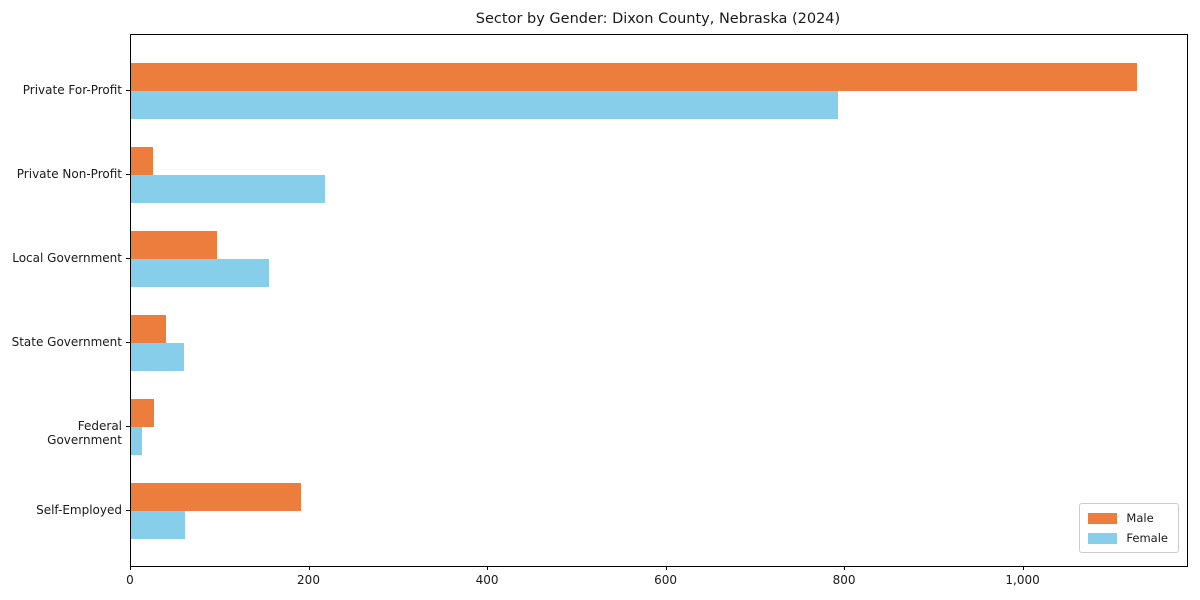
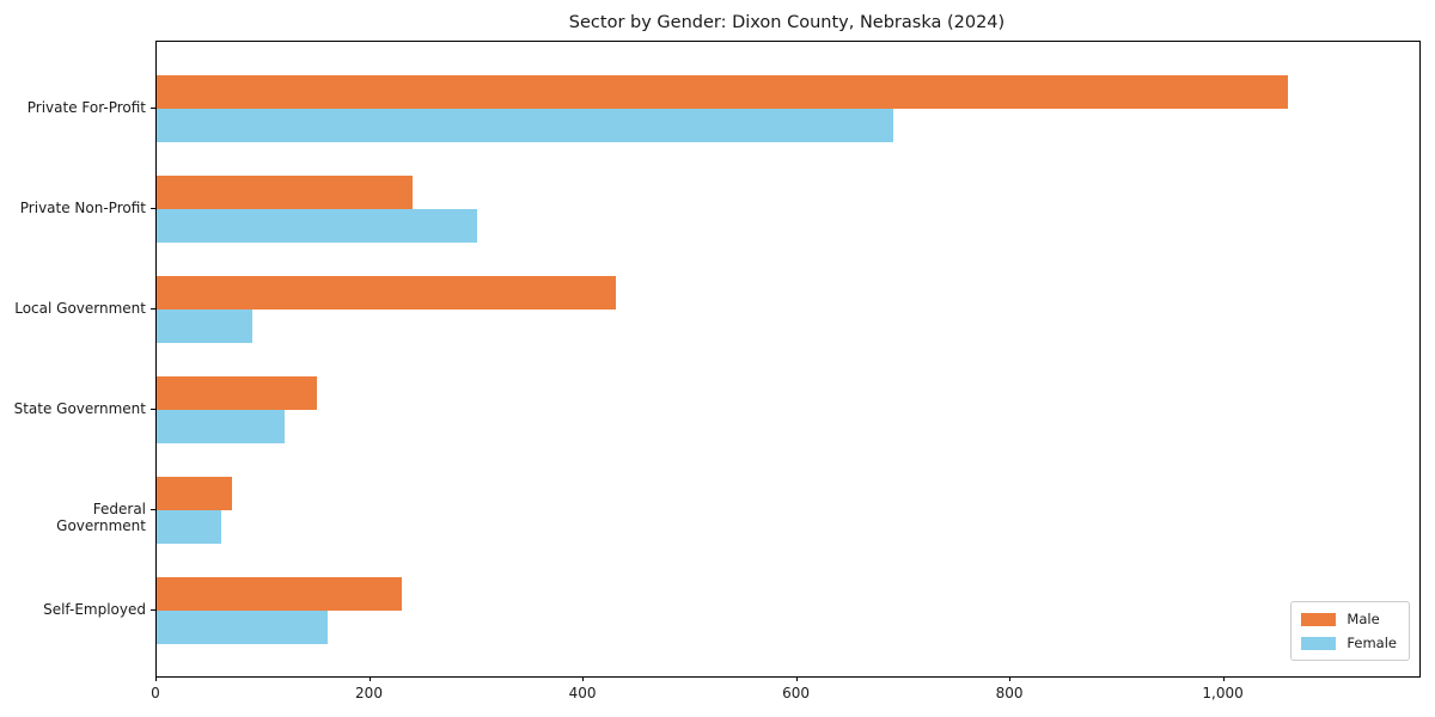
Male/Private For-Profit: 1130 -> 1060
Female/Private For-Profit: 790 -> 690
Male/Private Non-Profit: 20 -> 240
Female/Private Non-Profit: 220 -> 300
Male/Local Government: 100 -> 430
Female/Local Government: 160 -> 90
Male/State Government: 40 -> 150
Female/State Government: 60 -> 120
Male/Federal Government: 30 -> 70
Female/Federal Government: 10 -> 60
Male/Self-Employed: 190 -> 230
Female/Self-Employed: 60 -> 160
